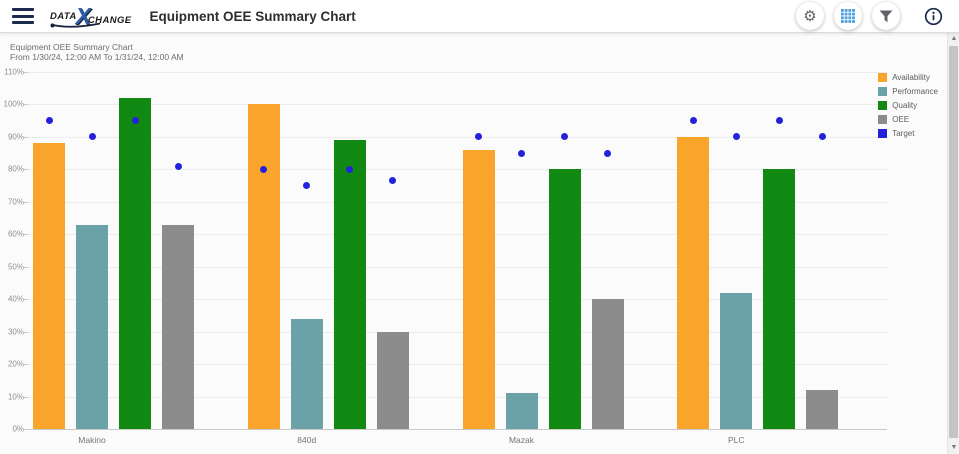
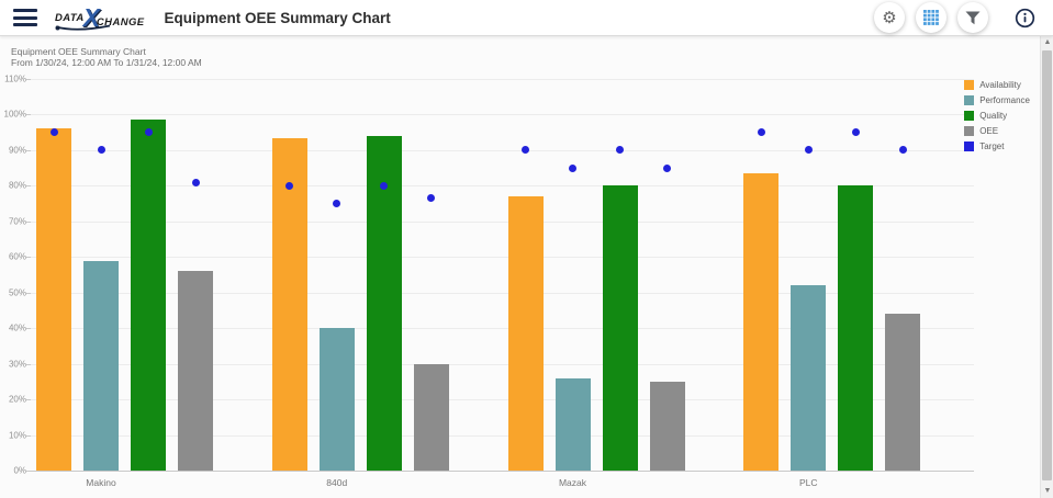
Availability/Makino: 88% -> 96%
Performance/Makino: 63% -> 59%
Quality/Makino: 102% -> 98%
OEE/Makino: 63% -> 56%
Availability/840d: 100% -> 94%
Performance/840d: 34% -> 40%
Quality/840d: 89% -> 94%
Availability/Mazak: 86% -> 77%
Performance/Mazak: 11% -> 26%
OEE/Mazak: 40% -> 25%
Availability/PLC: 90% -> 84%
Performance/PLC: 42% -> 52%
OEE/PLC: 12% -> 44%
